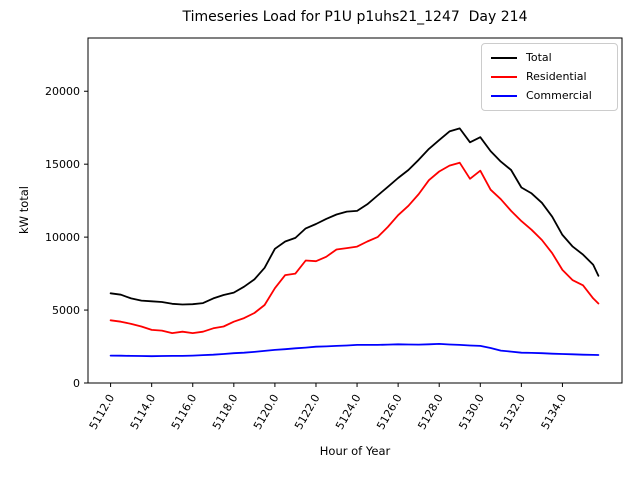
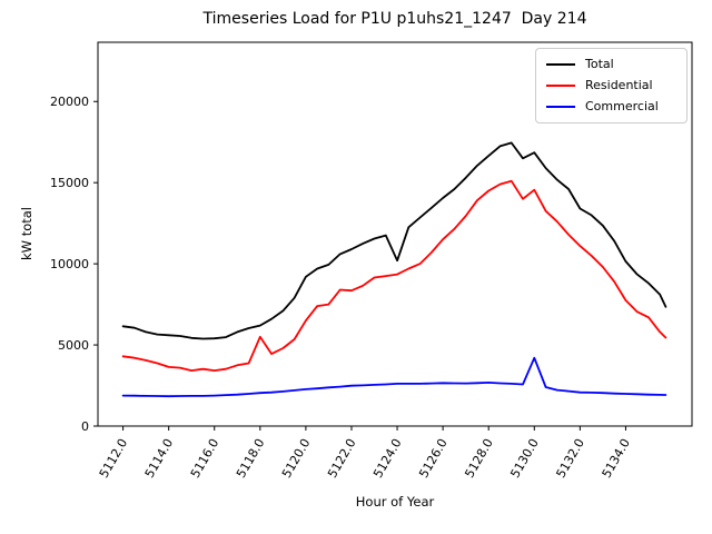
Residential/5118.0: 4200 -> 5500
Total/5124.0: 11800 -> 10200
Commercial/5130.0: 2500 -> 4200
